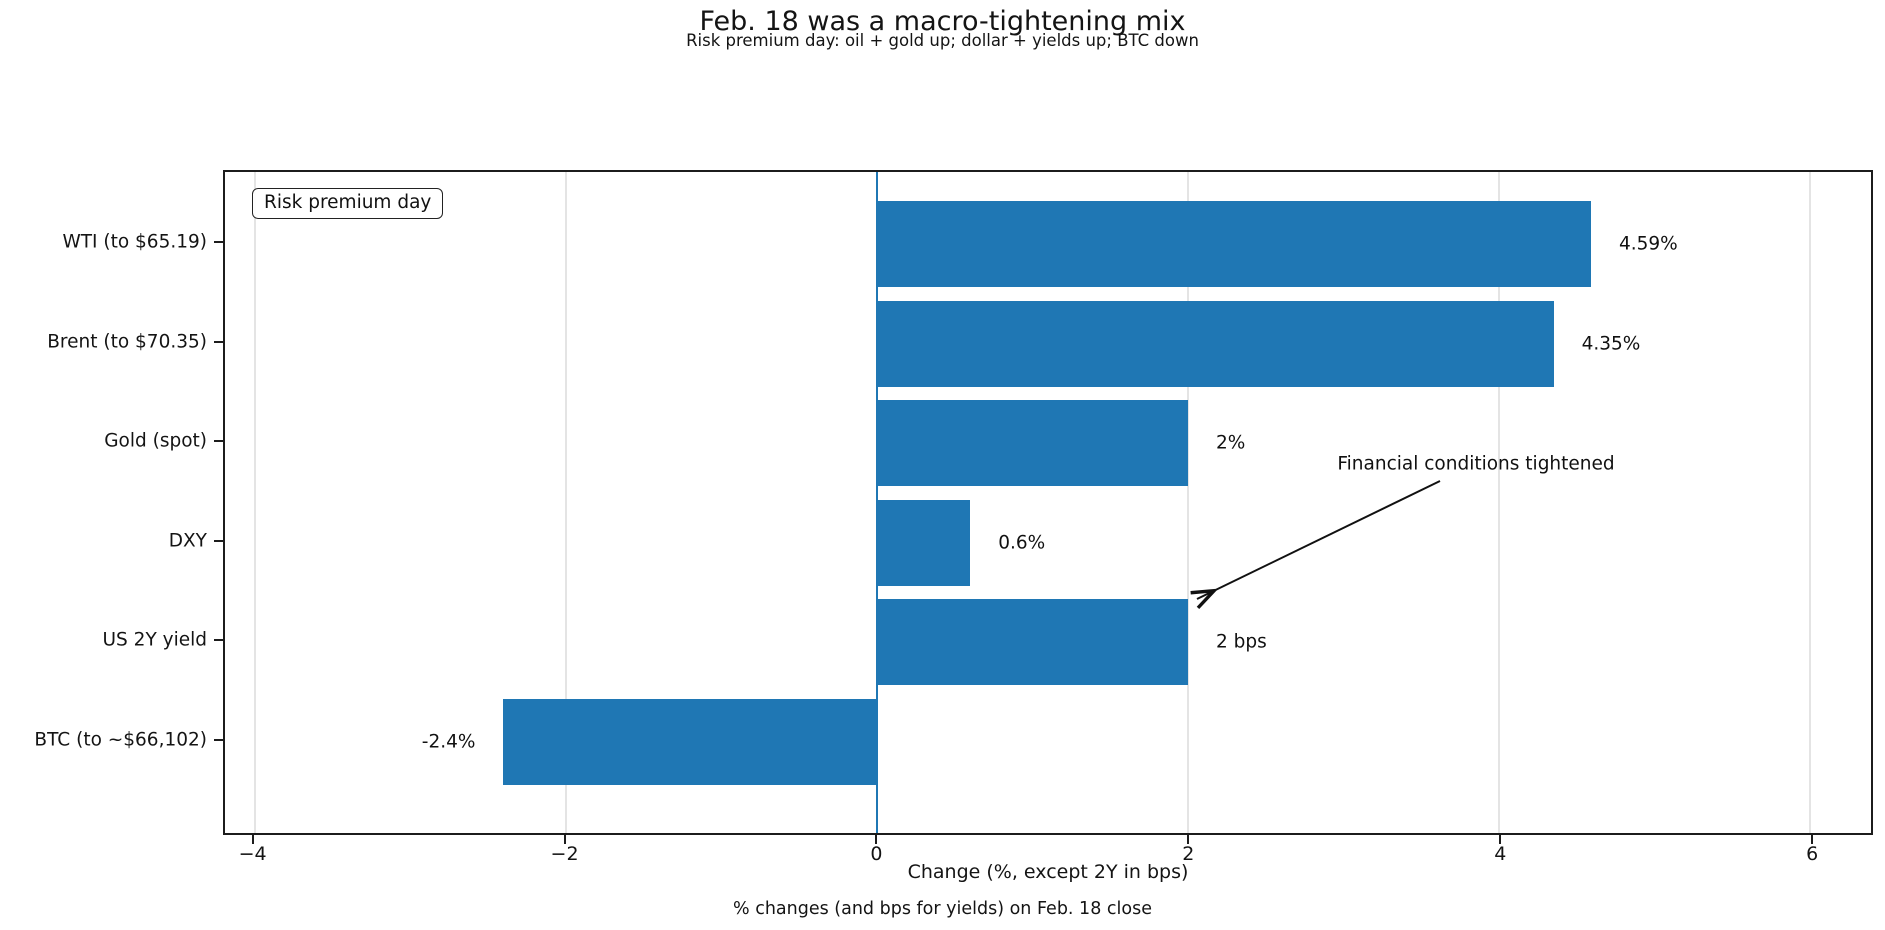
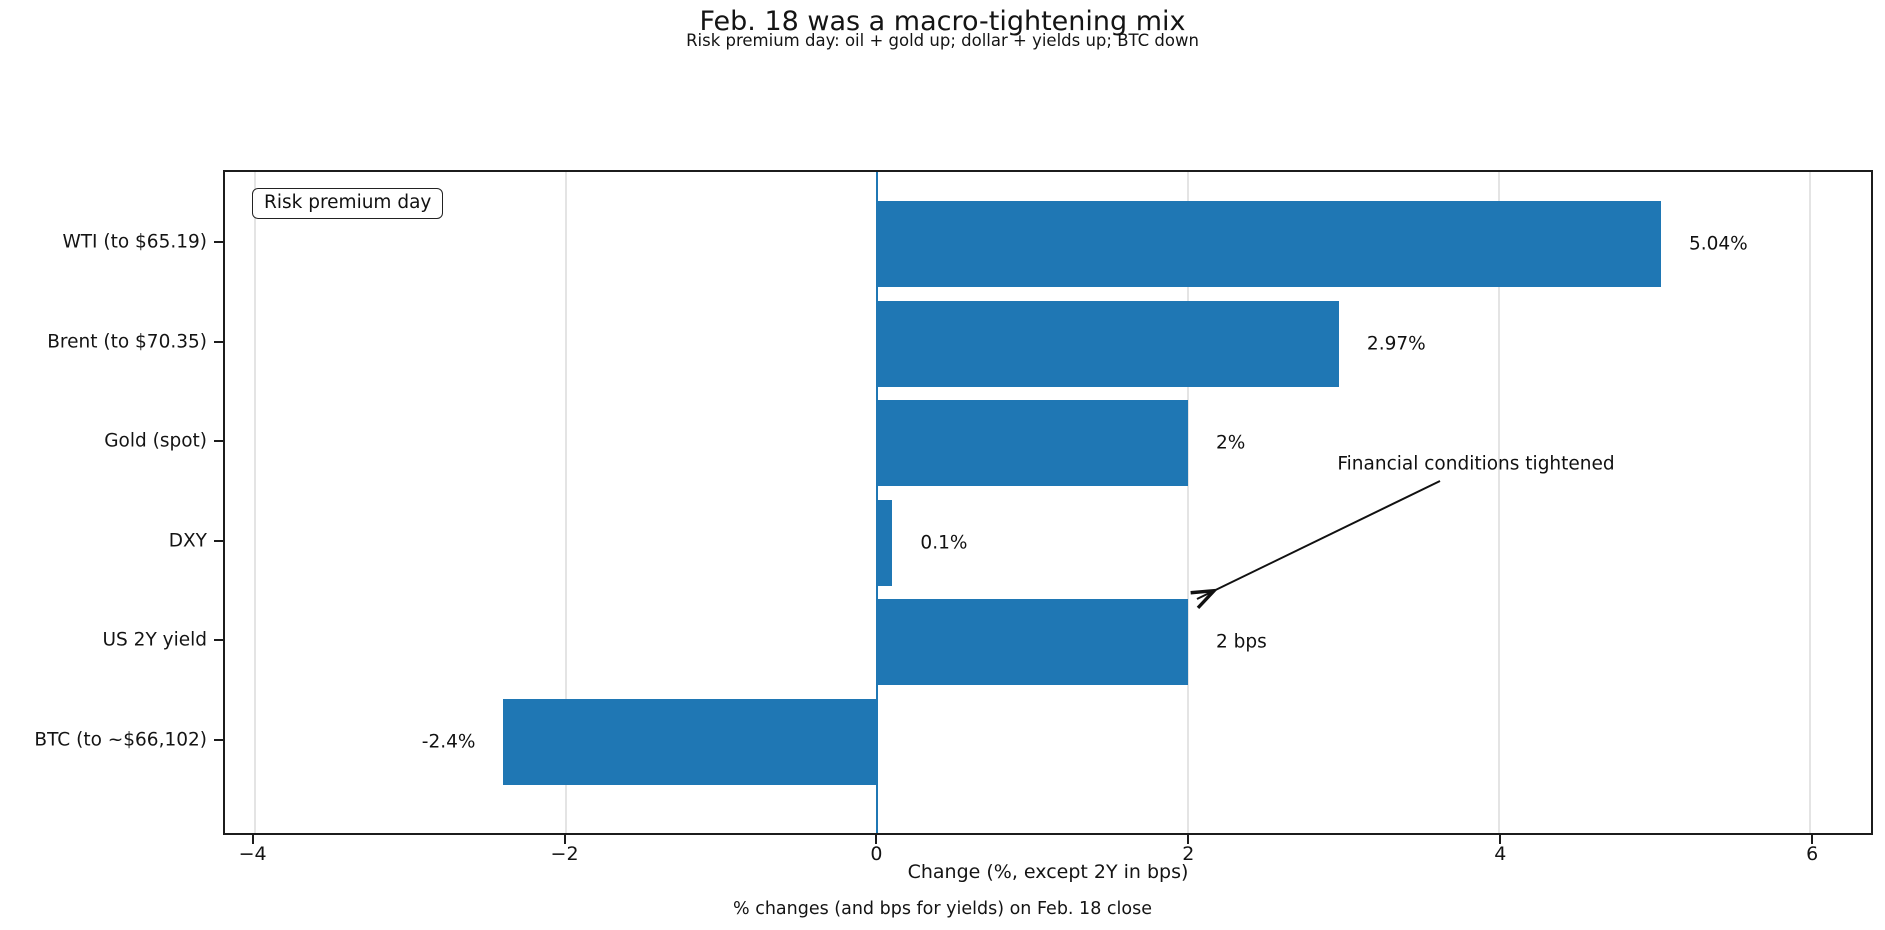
WTI (to $65.19): 4.59% -> 5.04%
Brent (to $70.35): 4.35% -> 2.97%
DXY: 0.6% -> 0.1%
